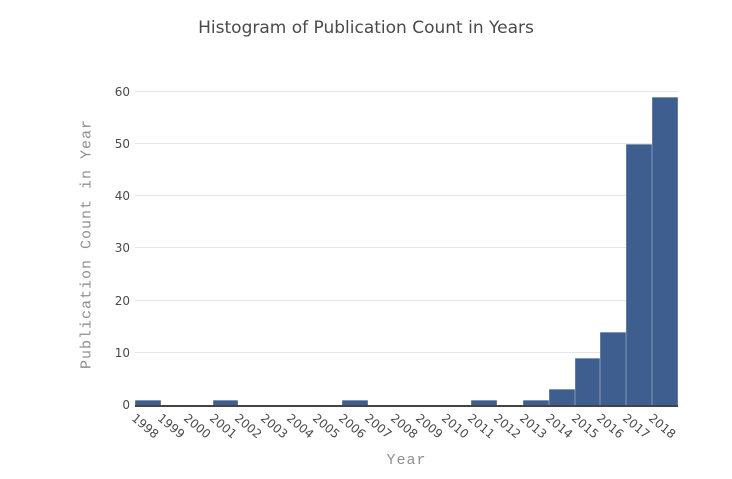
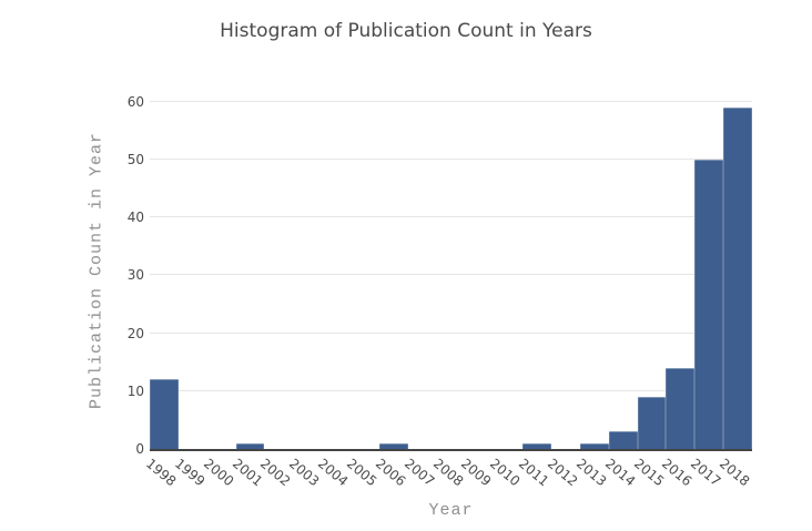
1998: 1 -> 12
